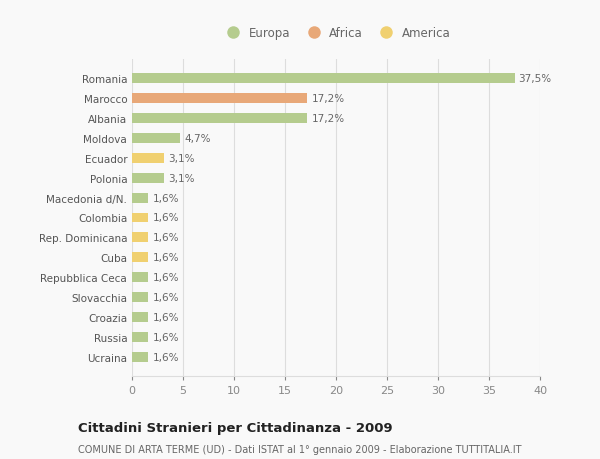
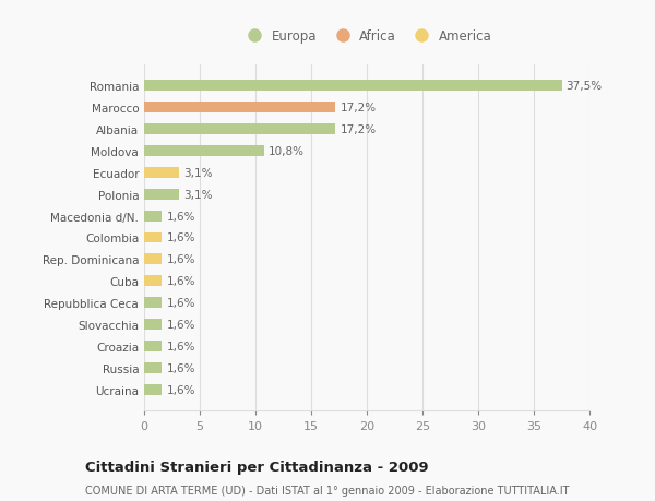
Moldova: 4,7% -> 10,8%
